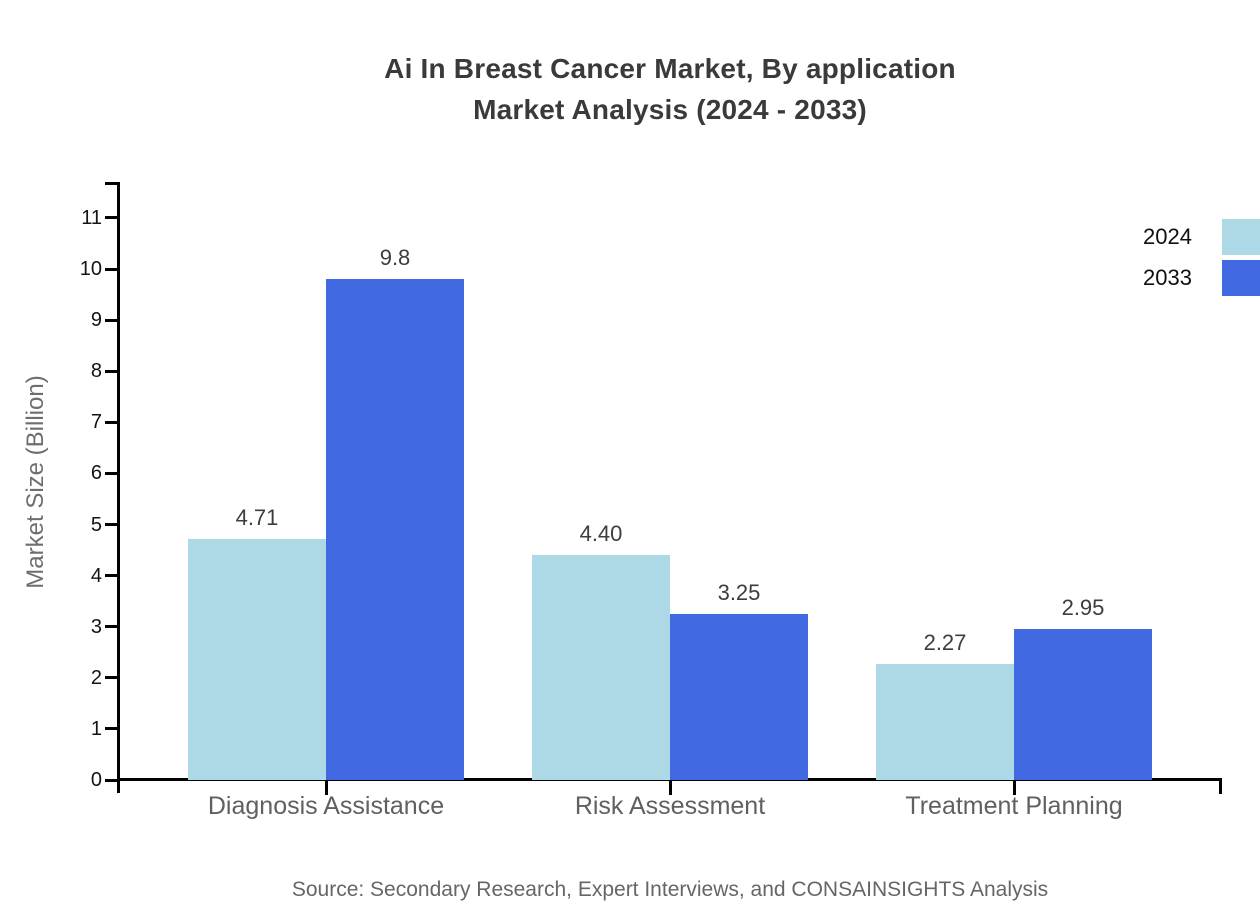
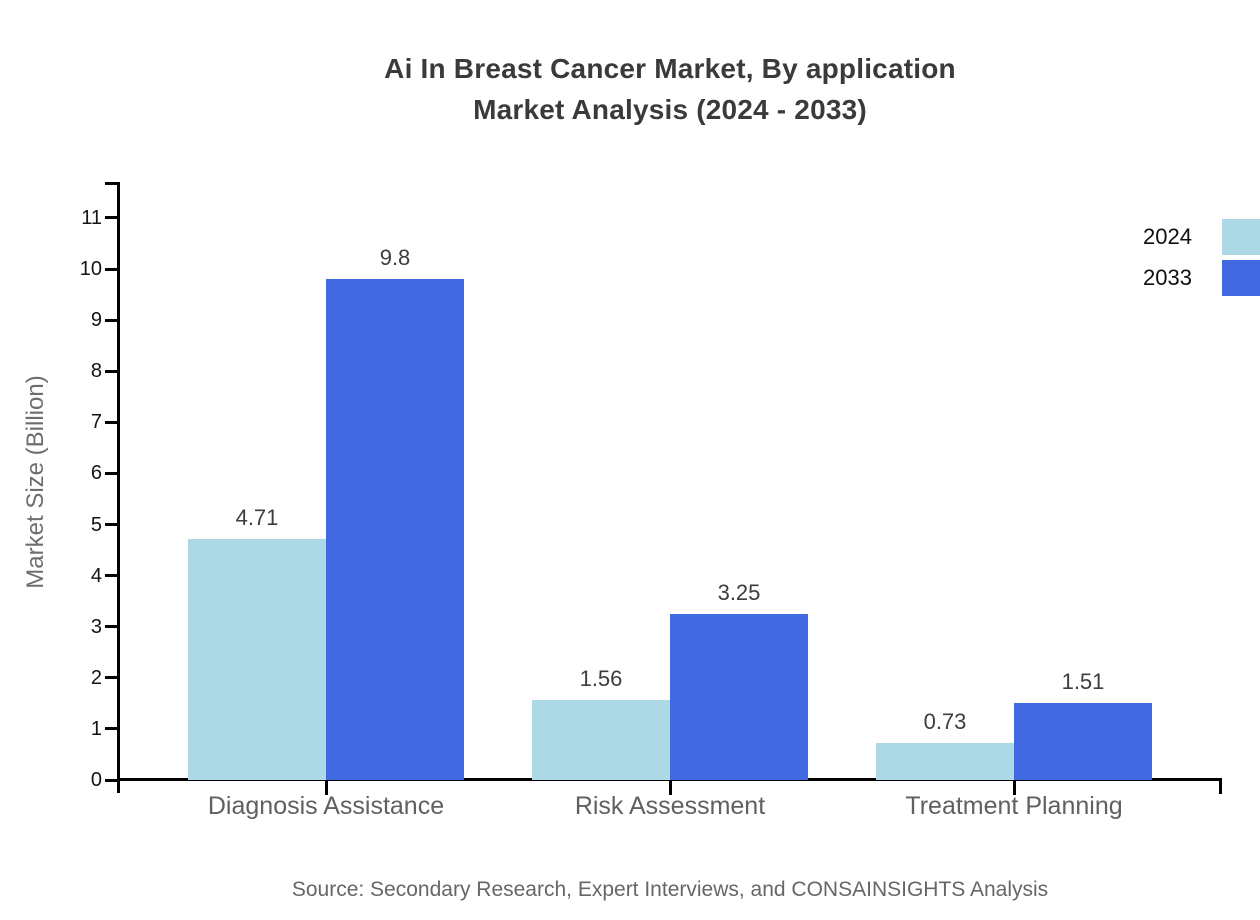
2024/Risk Assessment: 4.40 -> 1.56
2024/Treatment Planning: 2.27 -> 0.73
2033/Treatment Planning: 2.95 -> 1.51
